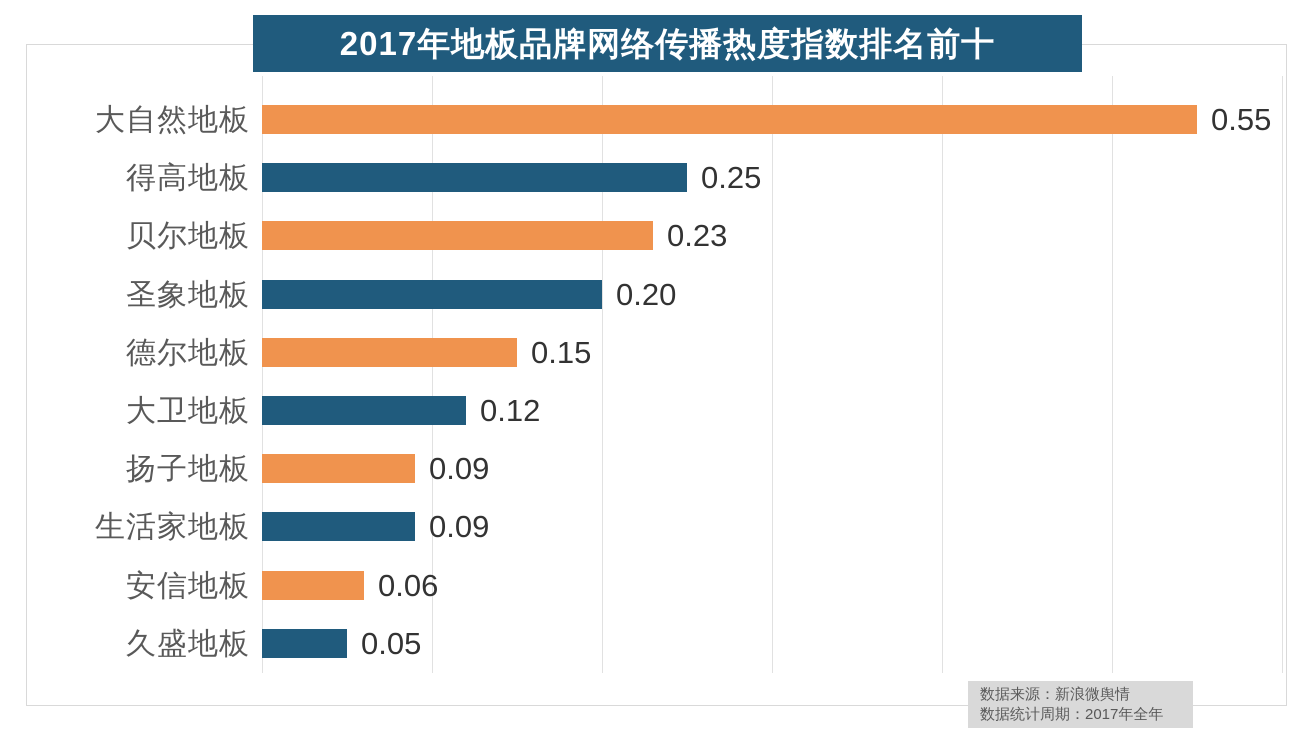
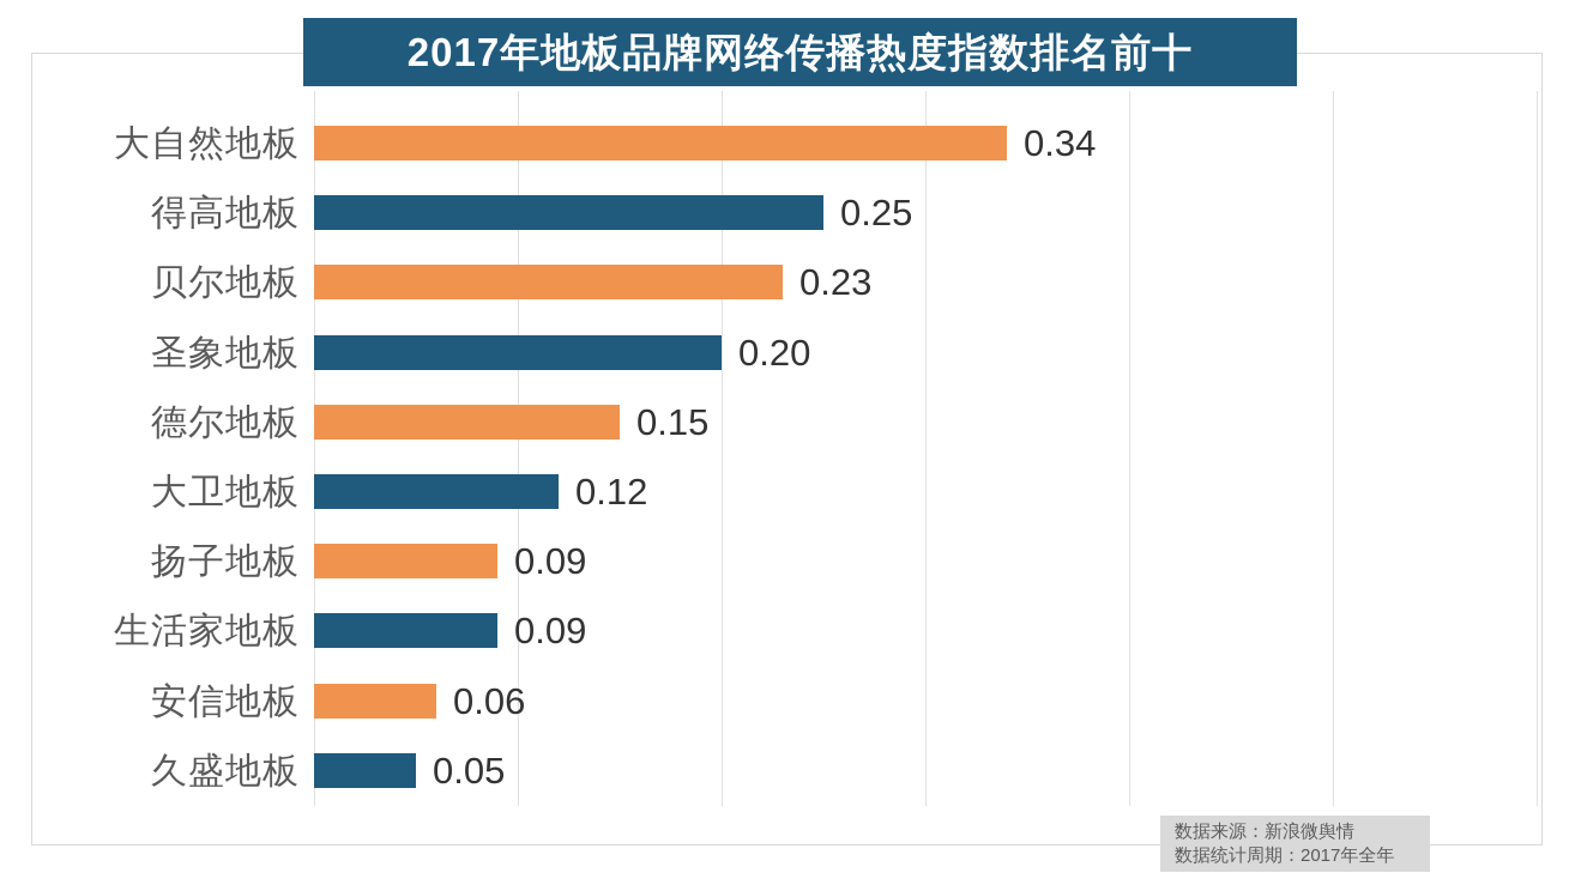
大自然地板: 0.55 -> 0.34
